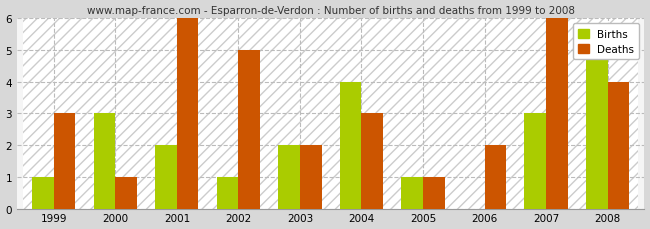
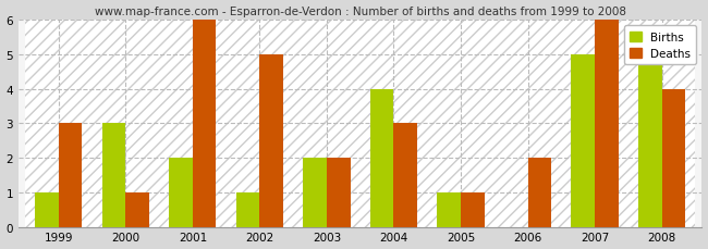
Births/2007: 3 -> 5
